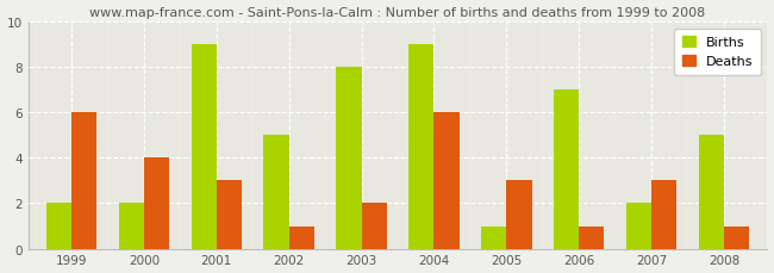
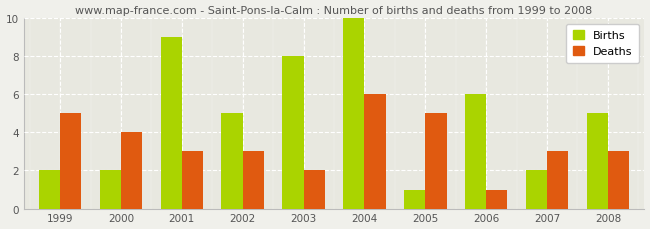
Deaths/1999: 6 -> 5
Deaths/2002: 1 -> 3
Births/2004: 9 -> 10
Deaths/2005: 3 -> 5
Births/2006: 7 -> 6
Deaths/2008: 1 -> 3
